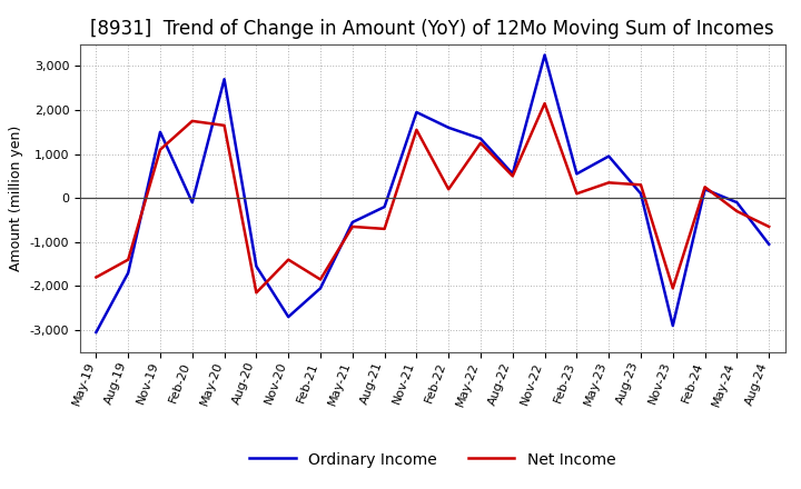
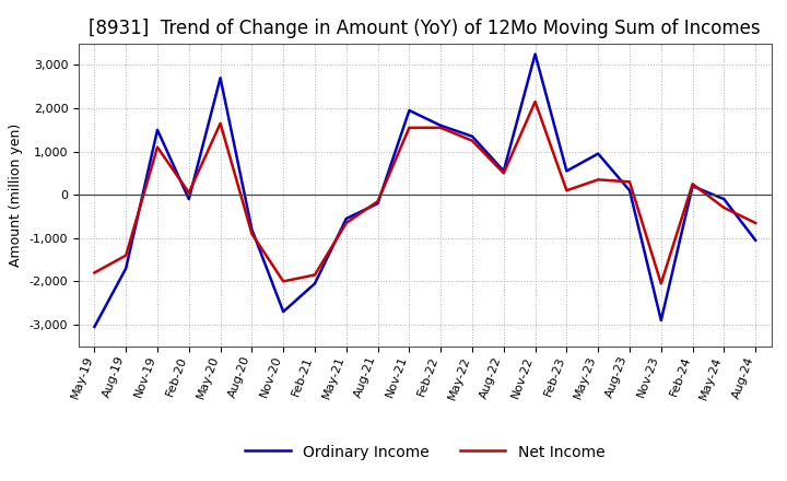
Net Income/Feb-20: 1,750 -> 50
Ordinary Income/Aug-20: -1,550 -> -800
Net Income/Aug-20: -2,150 -> -900
Net Income/Nov-20: -1,400 -> -2,000
Net Income/Aug-21: -700 -> -150
Net Income/Feb-22: 200 -> 1,550
